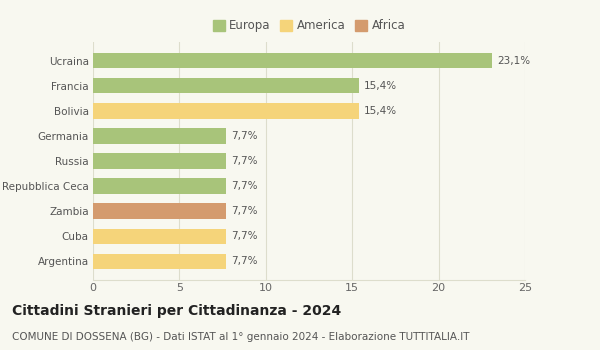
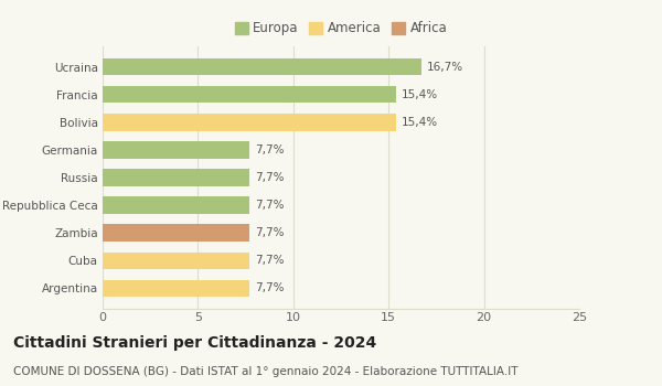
Ucraina: 23,1% -> 16,7%
